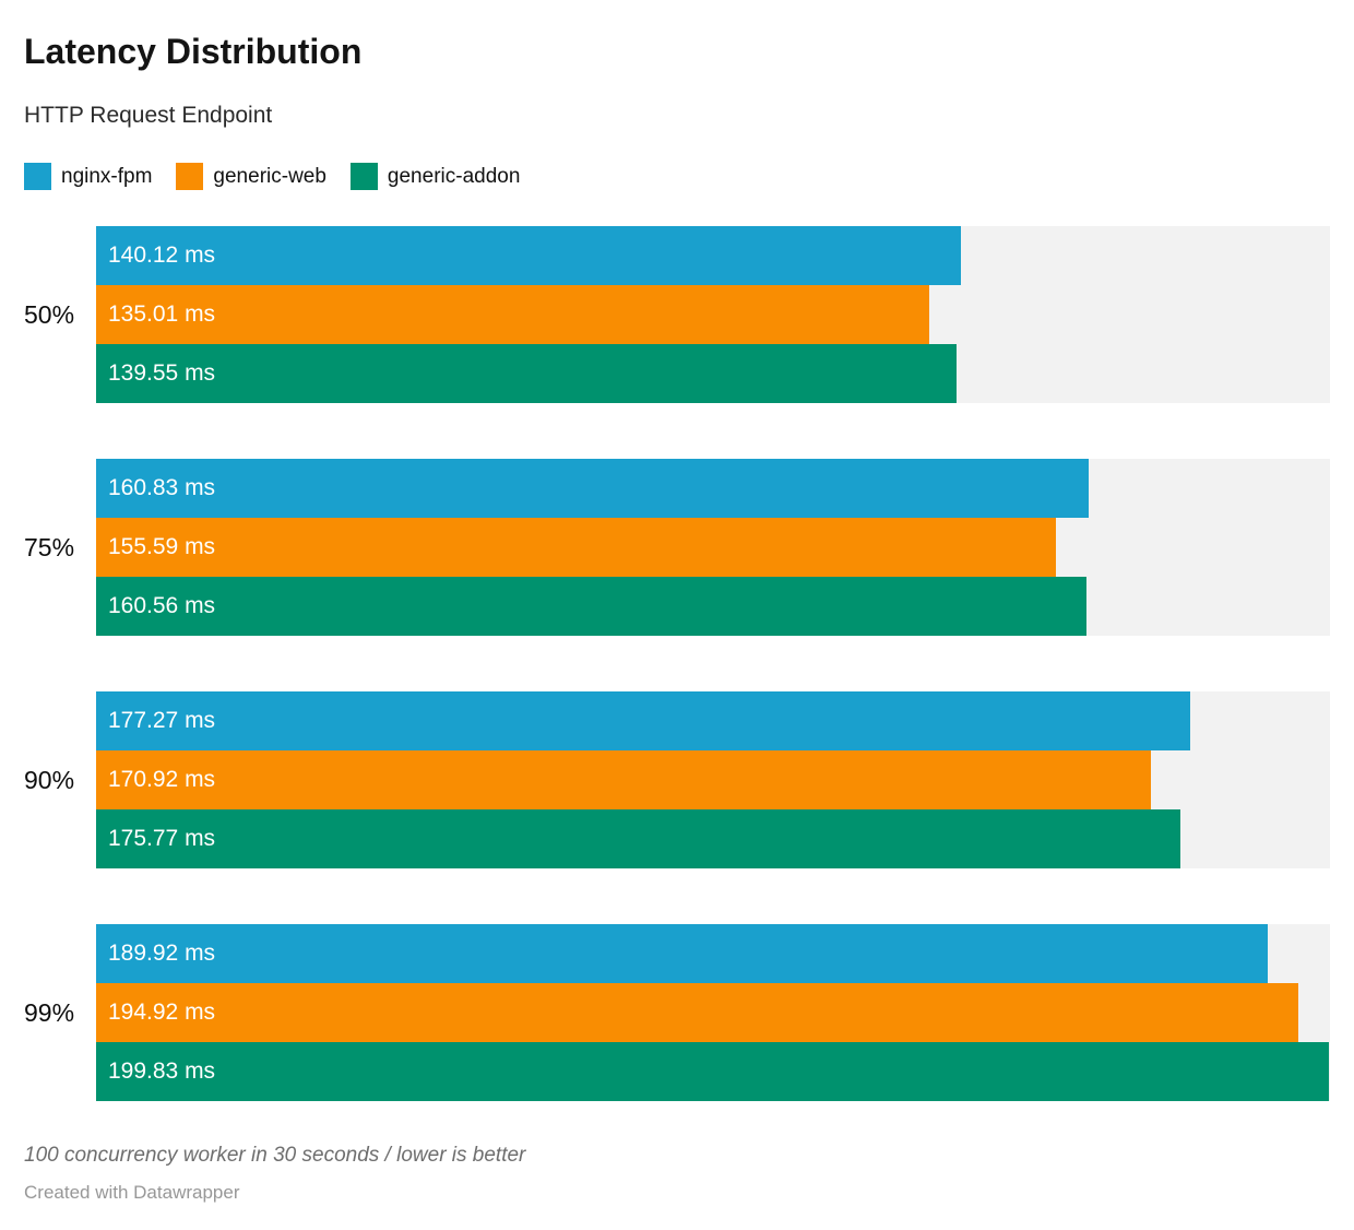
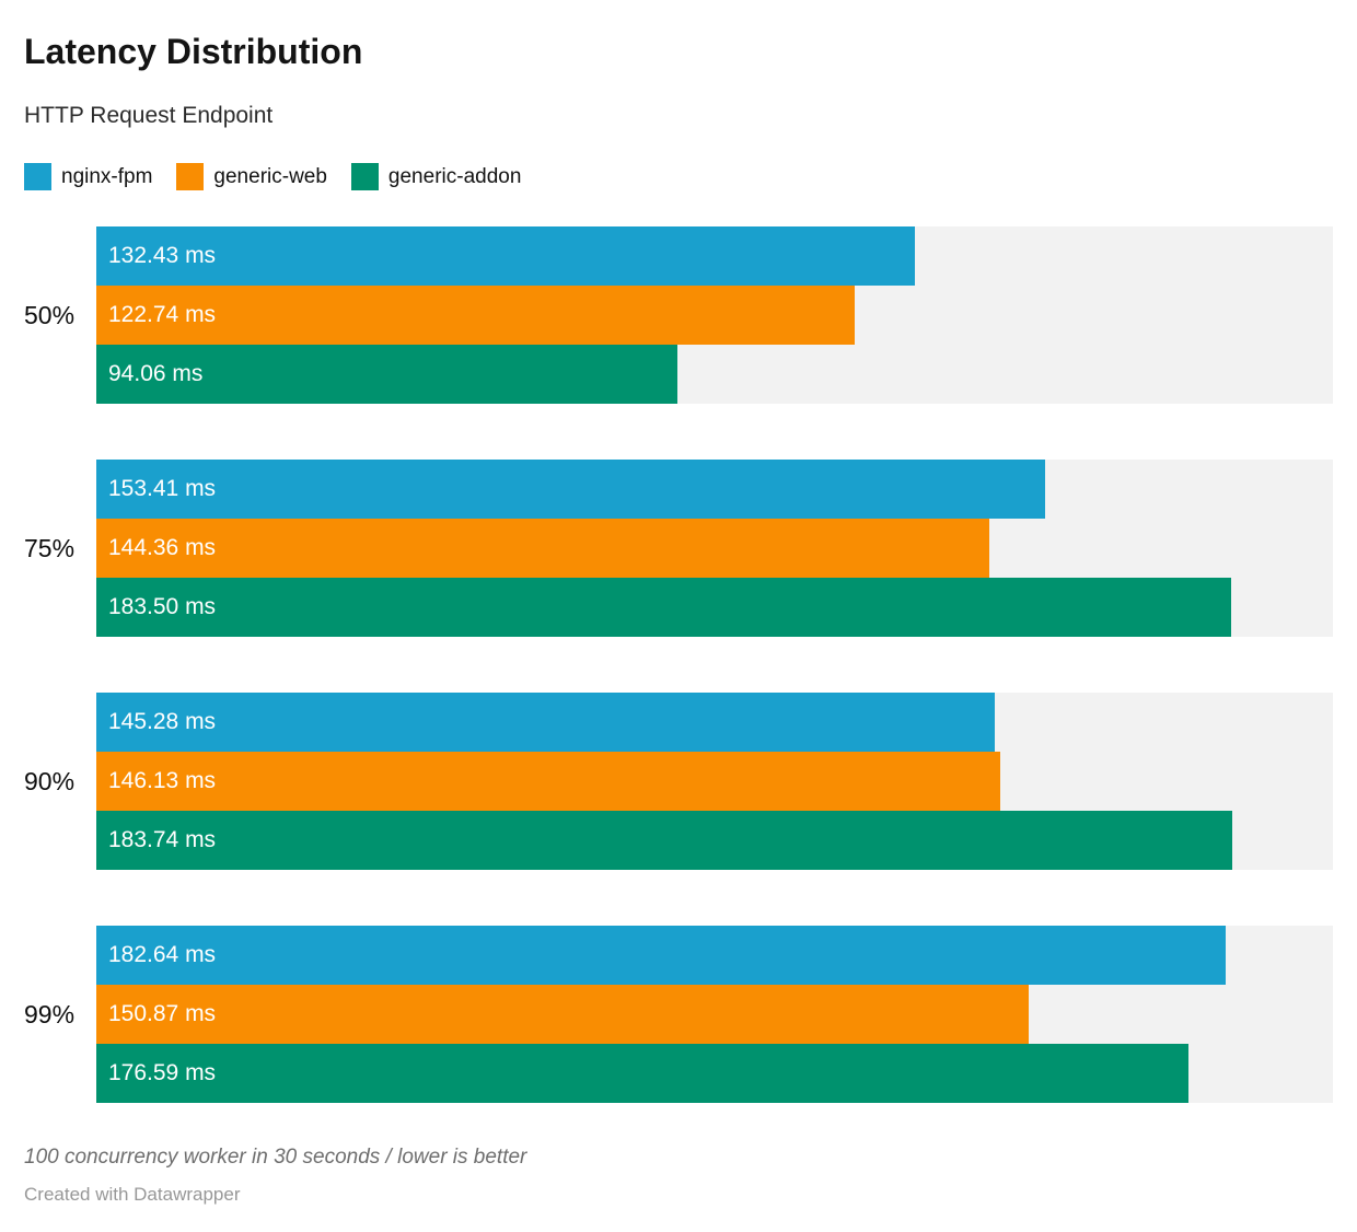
nginx-fpm/50%: 140.12 -> 132.43
generic-web/50%: 135.01 -> 122.74
generic-addon/50%: 139.55 -> 94.06
nginx-fpm/75%: 160.83 -> 153.41
generic-web/75%: 155.59 -> 144.36
generic-addon/75%: 160.56 -> 183.50
nginx-fpm/90%: 177.27 -> 145.28
generic-web/90%: 170.92 -> 146.13
generic-addon/90%: 175.77 -> 183.74
nginx-fpm/99%: 189.92 -> 182.64
generic-web/99%: 194.92 -> 150.87
generic-addon/99%: 199.83 -> 176.59
